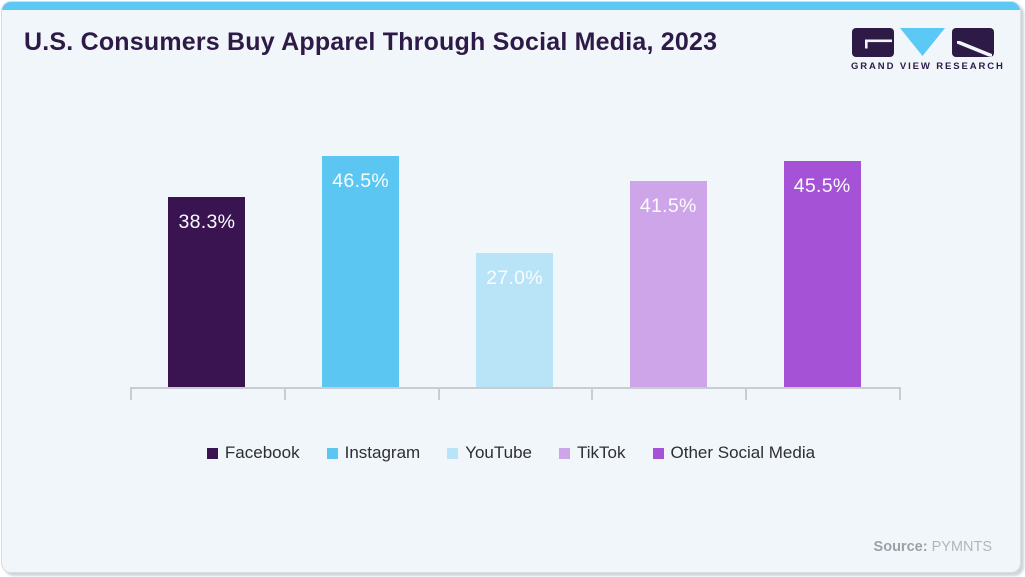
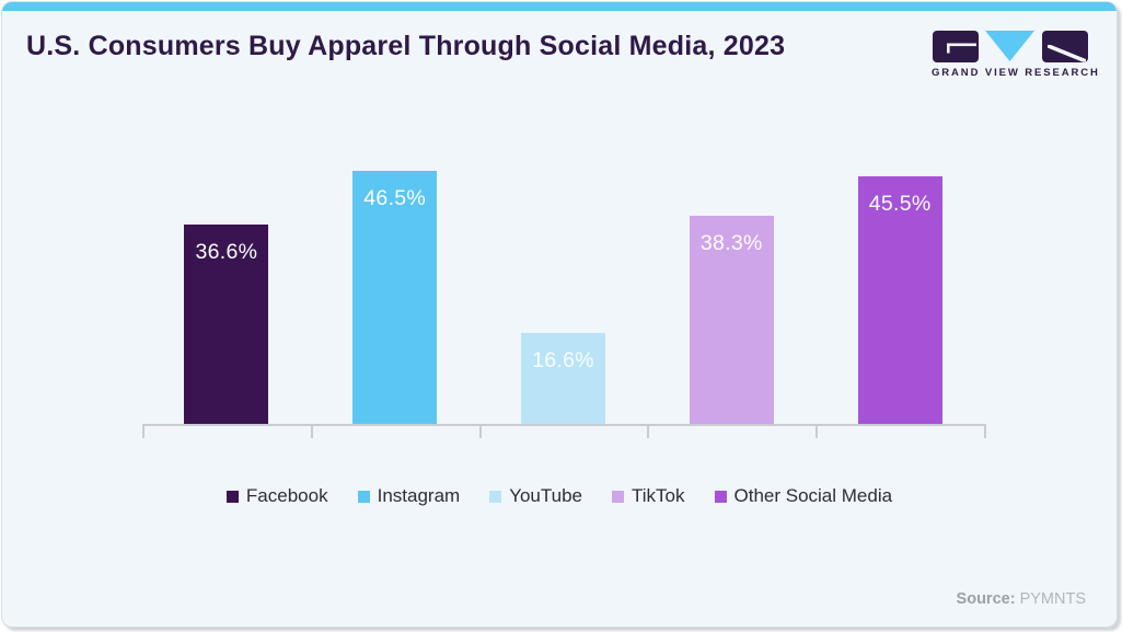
Facebook: 38.3% -> 36.6%
YouTube: 27.0% -> 16.6%
TikTok: 41.5% -> 38.3%
